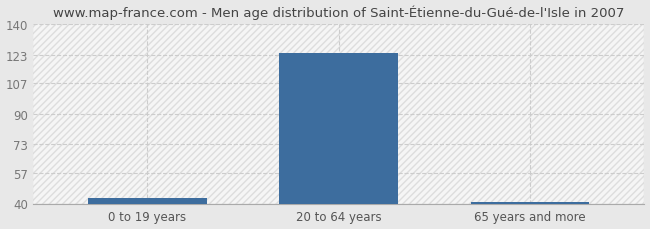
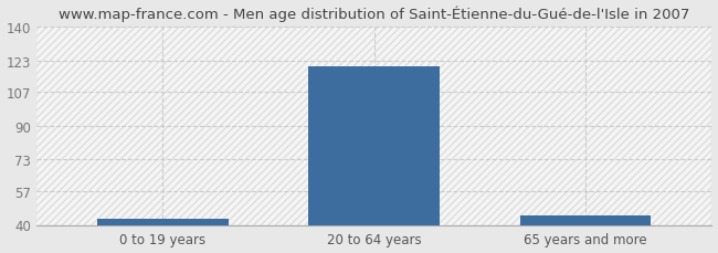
20 to 64 years: 124 -> 120
65 years and more: 41 -> 45
